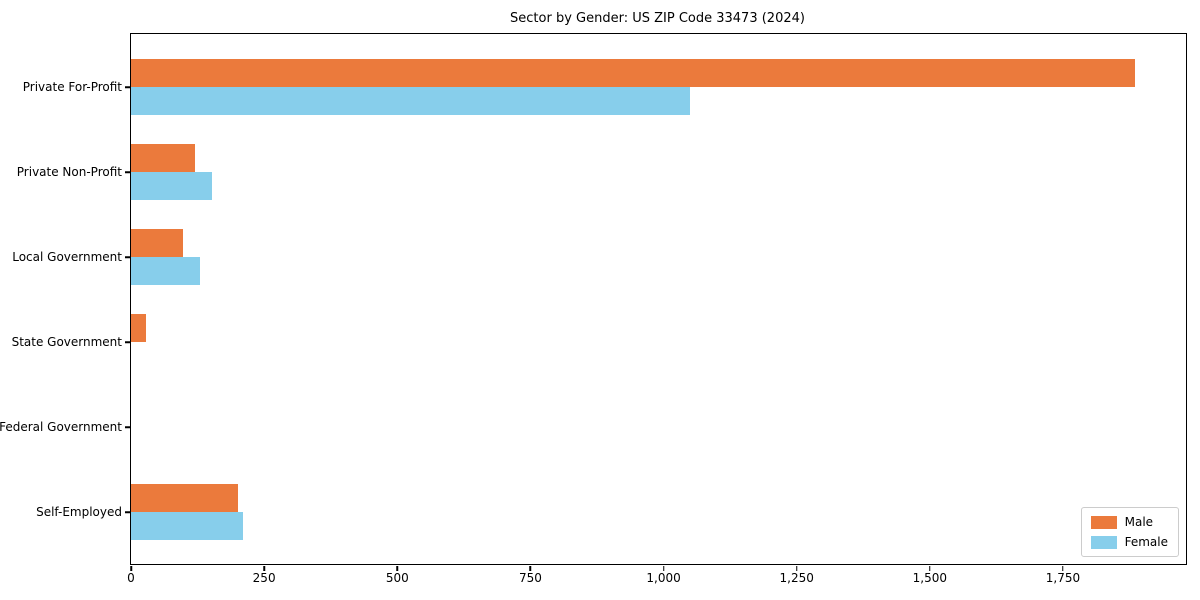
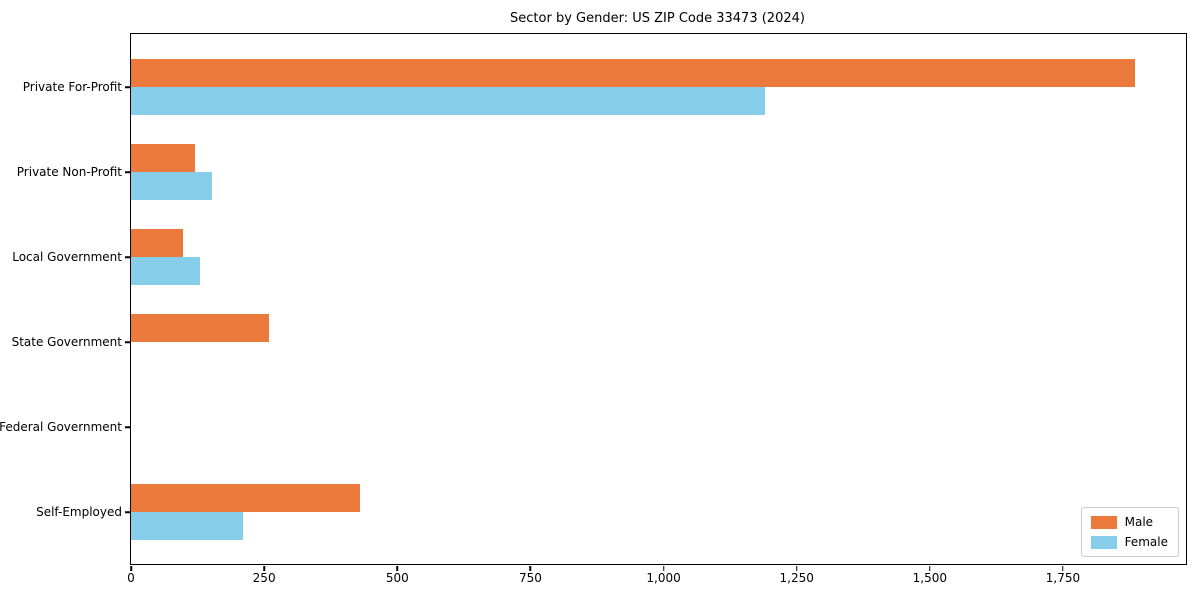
Female/Private For-Profit: 1050 -> 1190
Male/State Government: 30 -> 260
Male/Self-Employed: 200 -> 430
